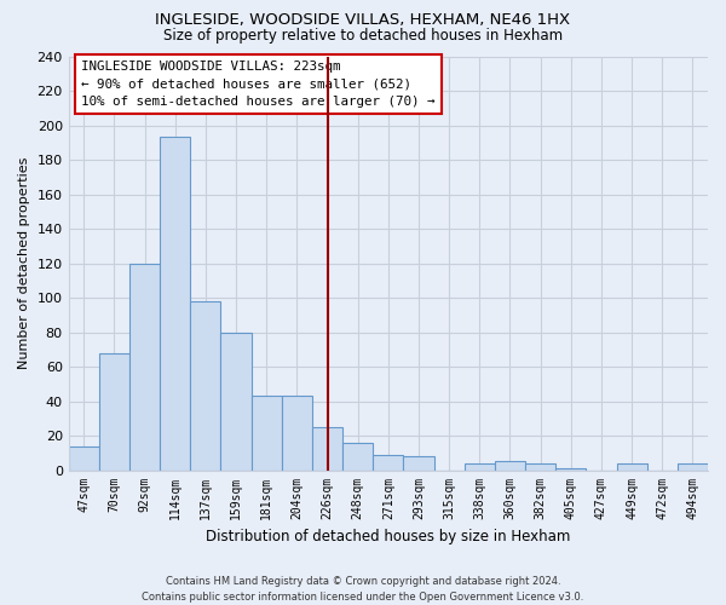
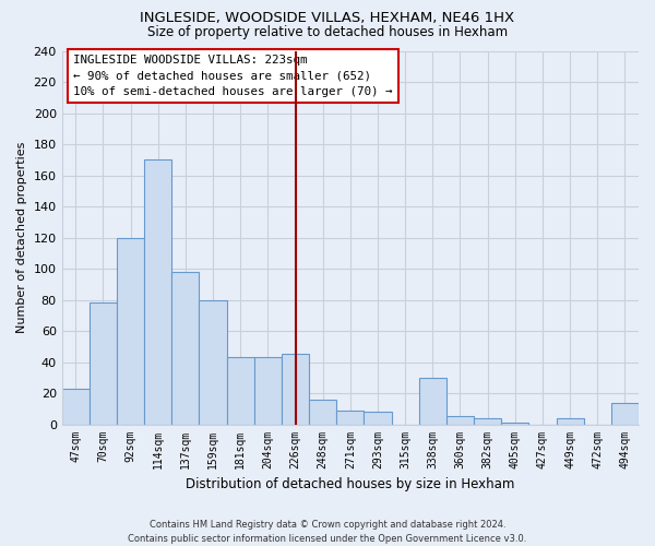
47sqm: 14 -> 23
70sqm: 68 -> 78
114sqm: 193 -> 170
226sqm: 25 -> 45
338sqm: 4 -> 30
494sqm: 4 -> 14
